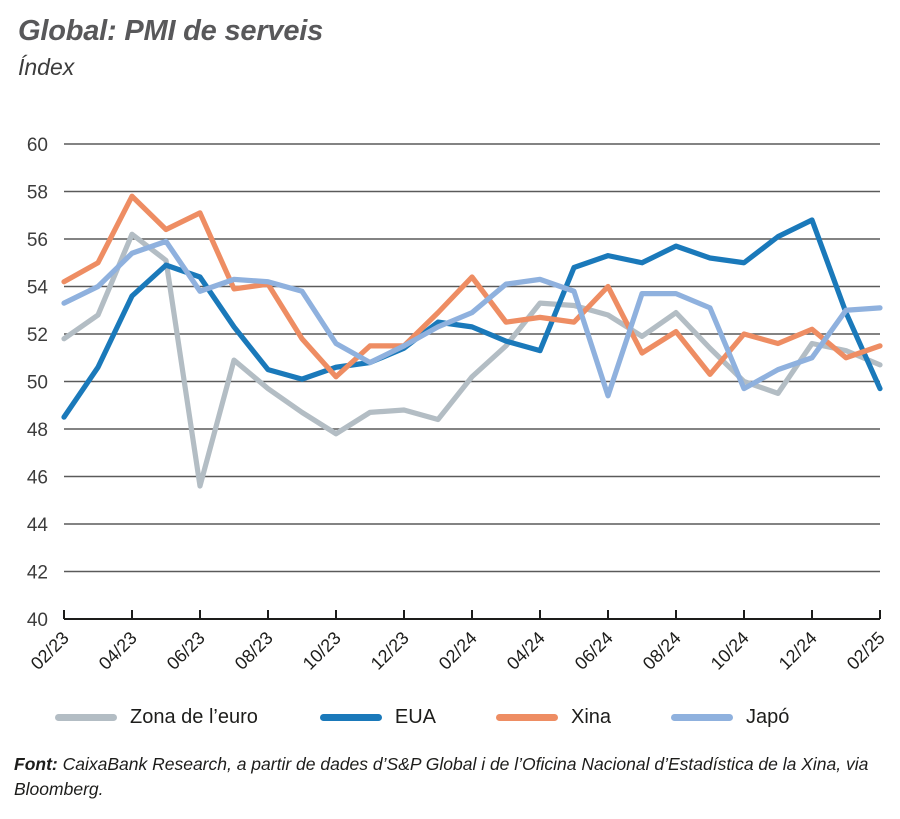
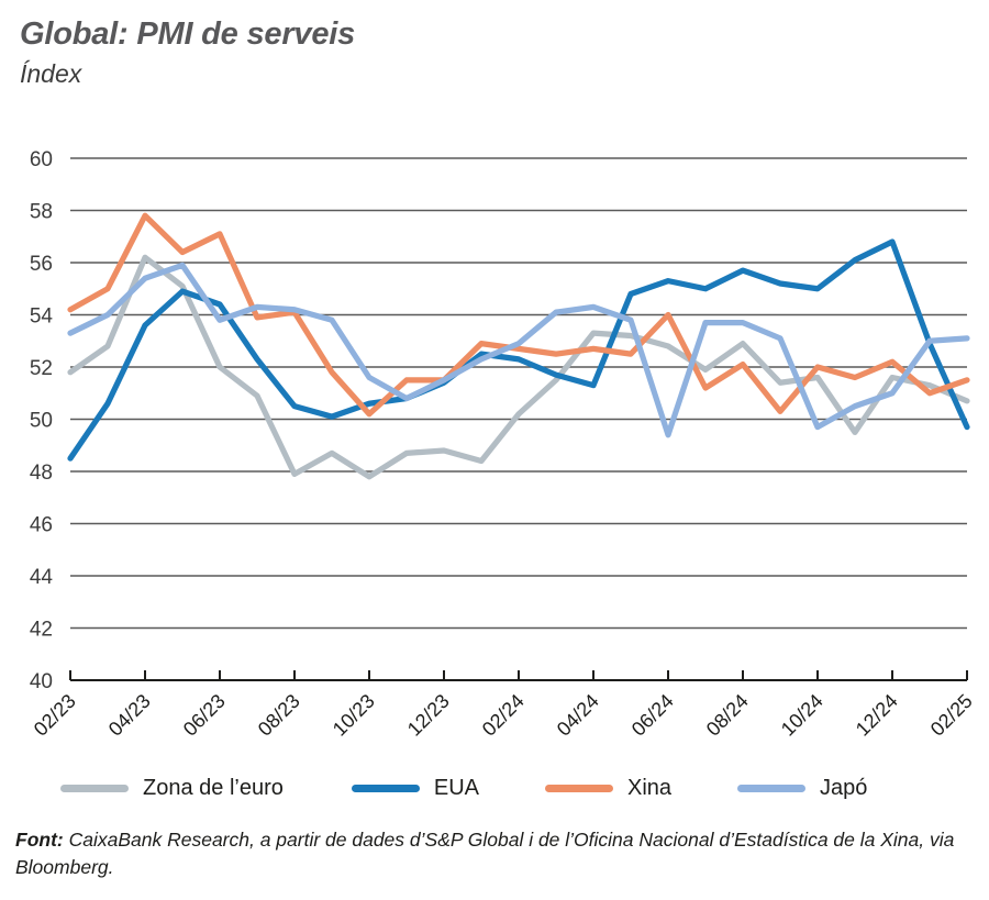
Zona de l’euro/06/23: 45.6 -> 52.0
Zona de l’euro/08/23: 49.7 -> 47.9
Xina/02/24: 54.4 -> 52.7
Zona de l’euro/10/24: 50.0 -> 51.6
